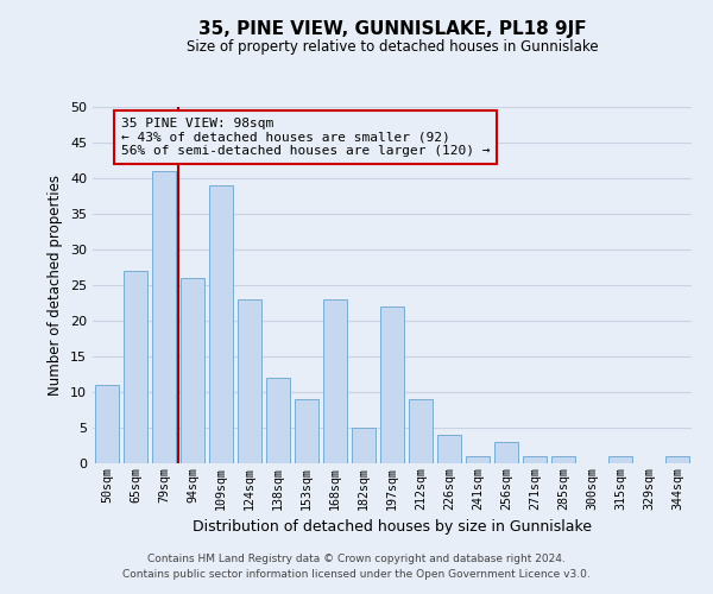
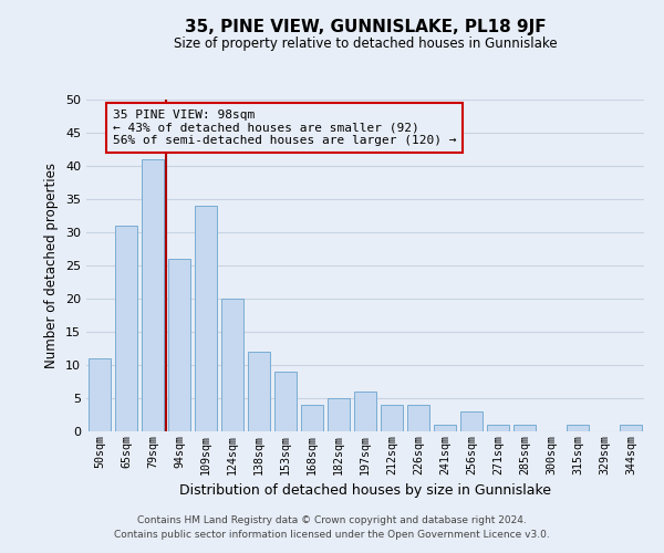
65sqm: 27 -> 31
109sqm: 39 -> 34
124sqm: 23 -> 20
168sqm: 23 -> 4
197sqm: 22 -> 6
212sqm: 9 -> 4
